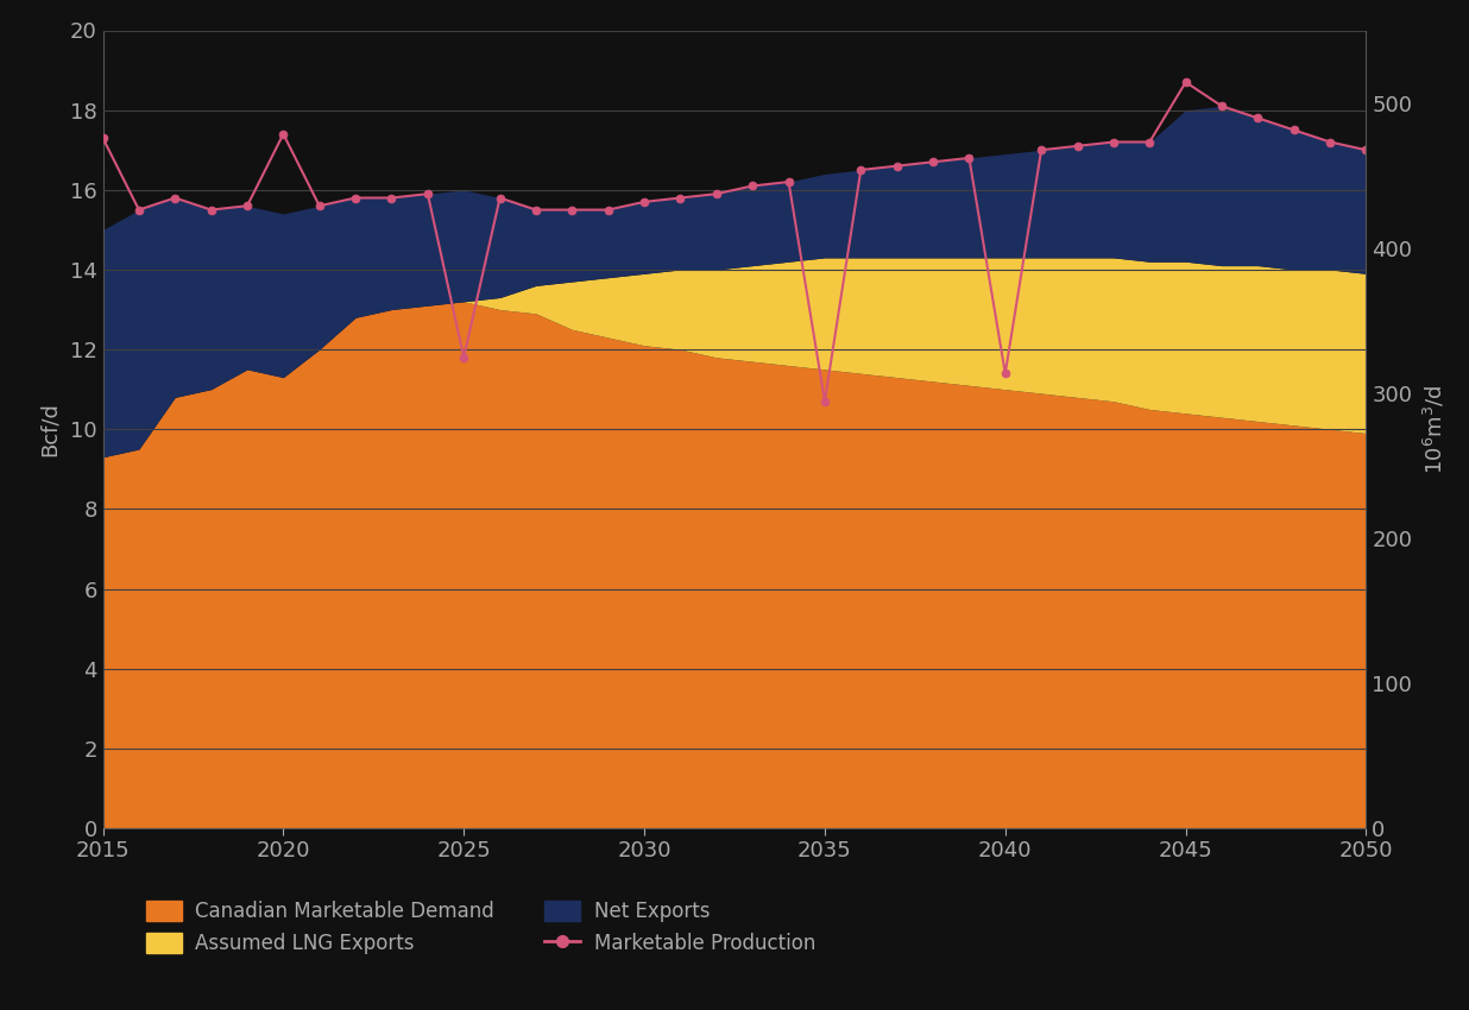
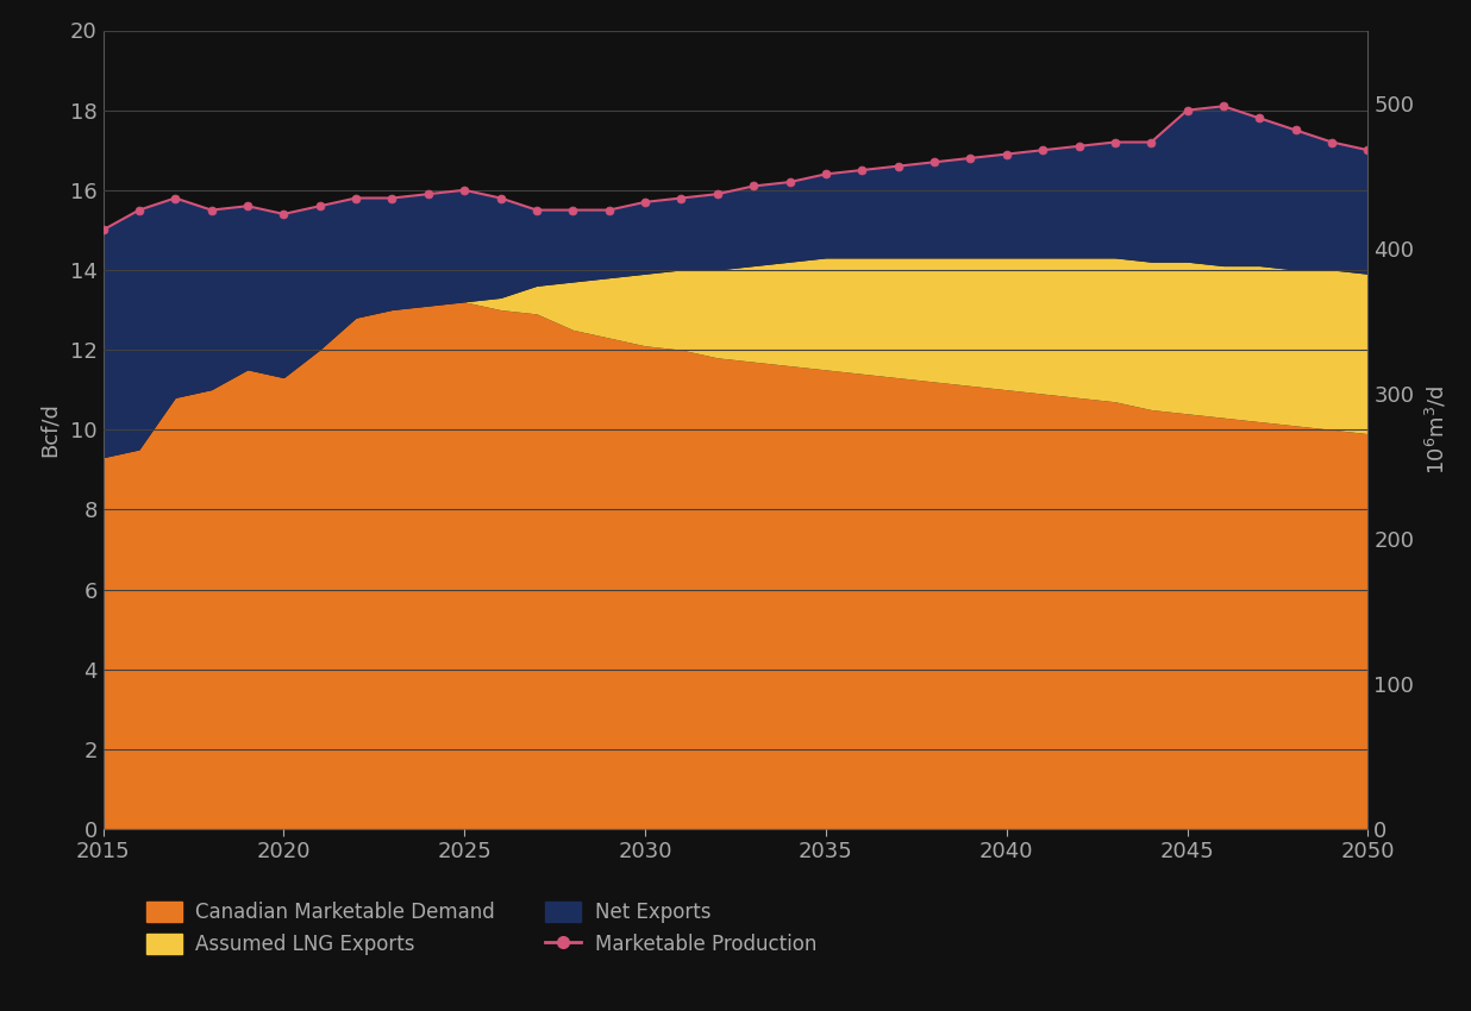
Marketable Production/2015: 17.3 -> 15.0
Marketable Production/2020: 17.4 -> 15.4
Marketable Production/2025: 11.8 -> 16.0
Marketable Production/2035: 10.7 -> 16.4
Marketable Production/2040: 11.4 -> 16.9
Marketable Production/2045: 18.7 -> 18.0
